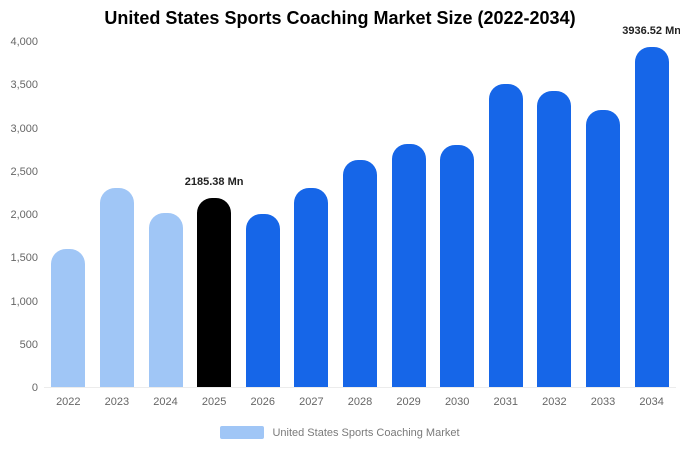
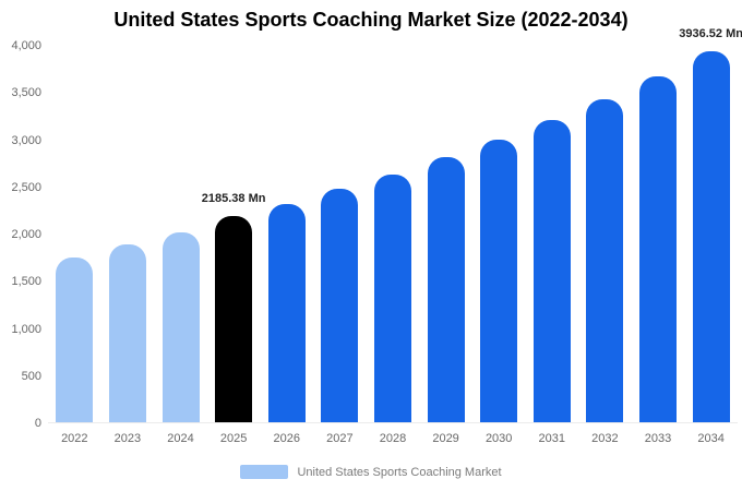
2022: 1600 -> 1800
2023: 2300 -> 1900
2026: 2000 -> 2300
2027: 2300 -> 2500
2030: 2800 -> 3000
2031: 3500 -> 3200
2033: 3200 -> 3700
